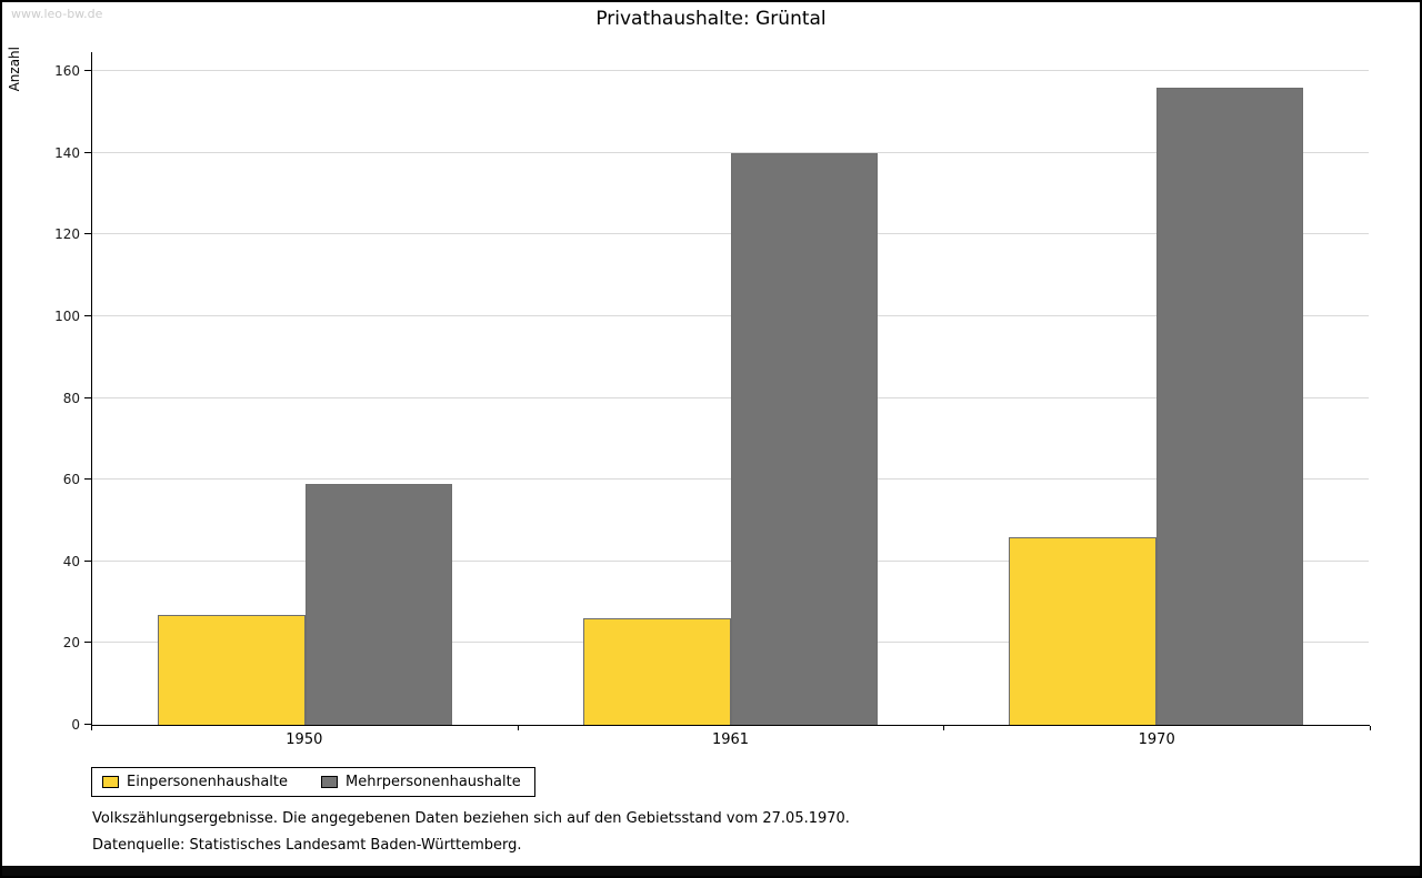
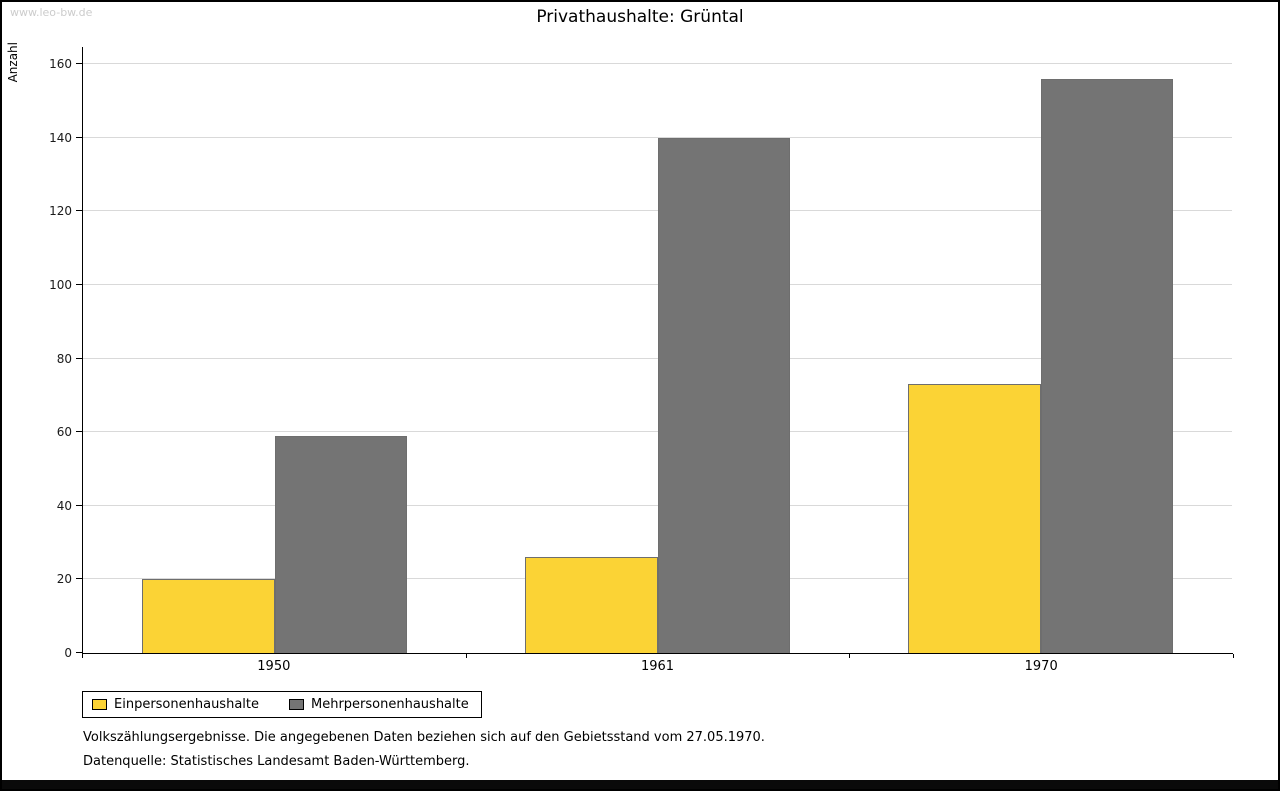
Einpersonenhaushalte/1950: 27 -> 20
Einpersonenhaushalte/1970: 46 -> 73
